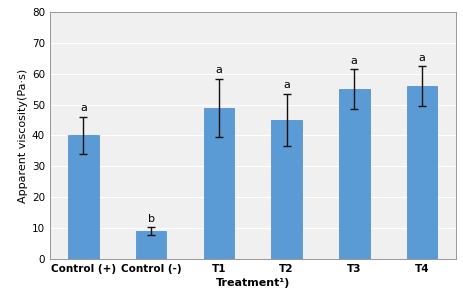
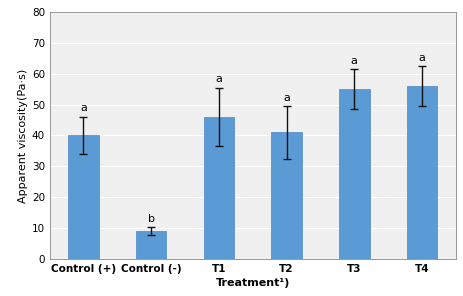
T1: 49 -> 46
T2: 45 -> 41
